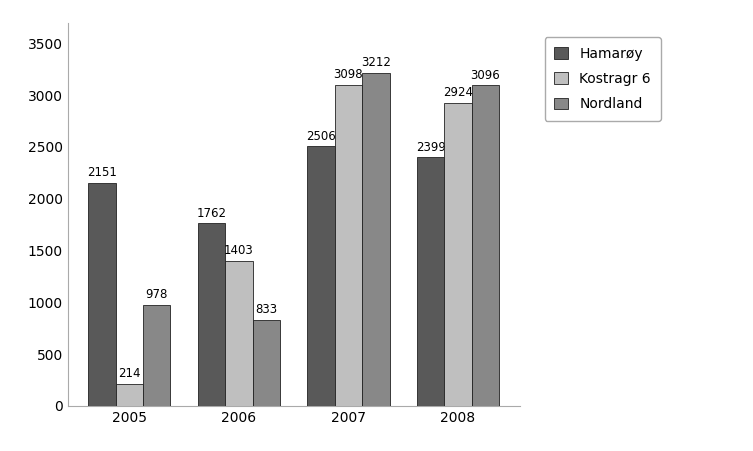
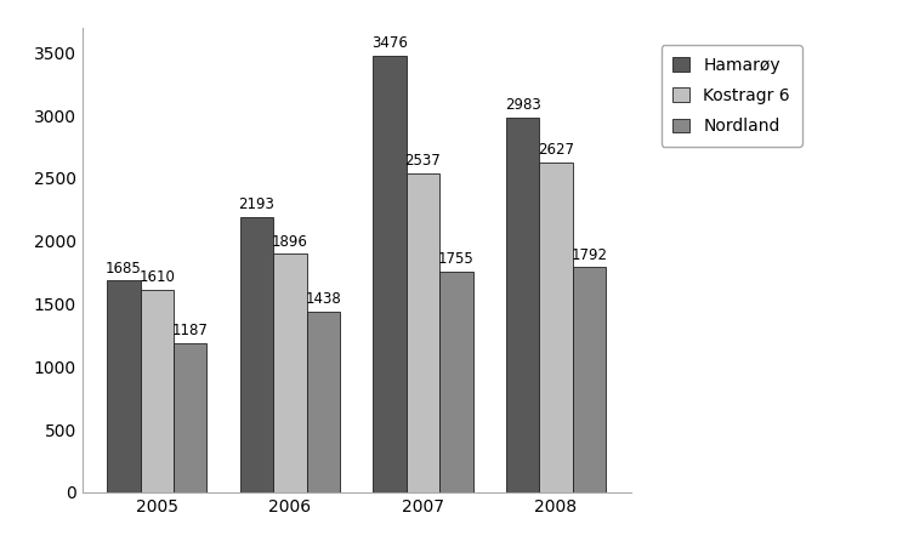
Hamarøy/2005: 2151 -> 1685
Kostragr 6/2005: 214 -> 1610
Nordland/2005: 978 -> 1187
Hamarøy/2006: 1762 -> 2193
Kostragr 6/2006: 1403 -> 1896
Nordland/2006: 833 -> 1438
Hamarøy/2007: 2506 -> 3476
Kostragr 6/2007: 3098 -> 2537
Nordland/2007: 3212 -> 1755
Hamarøy/2008: 2399 -> 2983
Kostragr 6/2008: 2924 -> 2627
Nordland/2008: 3096 -> 1792
